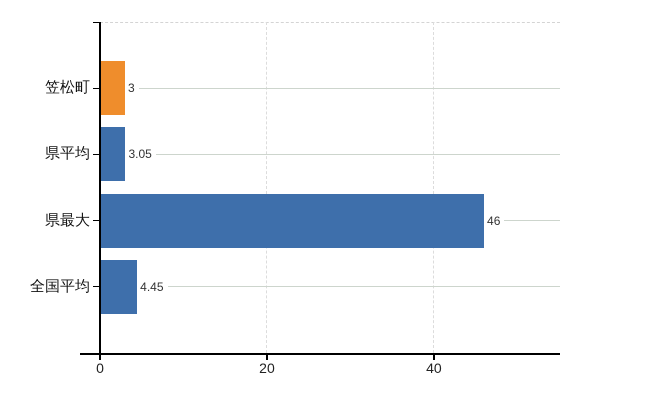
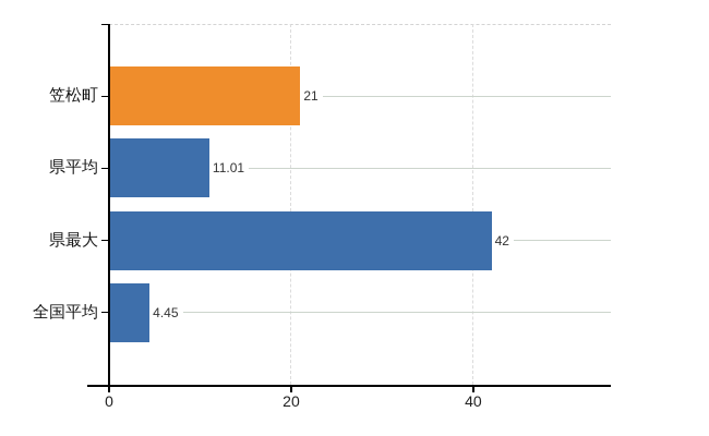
笠松町: 3 -> 21
県平均: 3.05 -> 11.01
県最大: 46 -> 42
